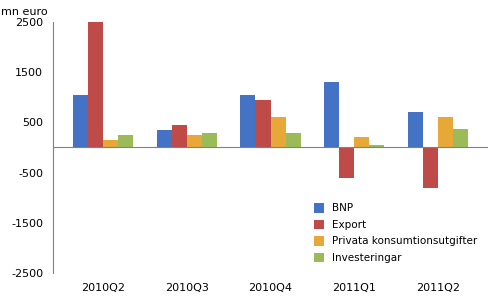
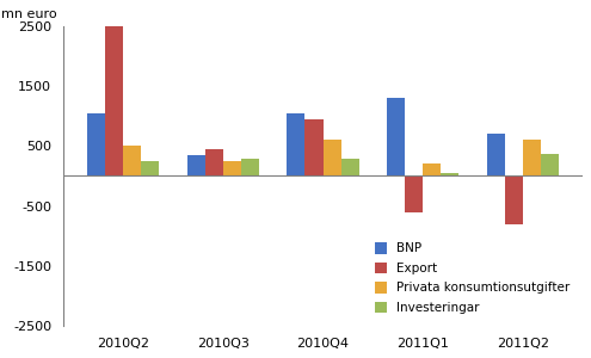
Privata konsumtionsutgifter/2010Q2: 140 -> 500
